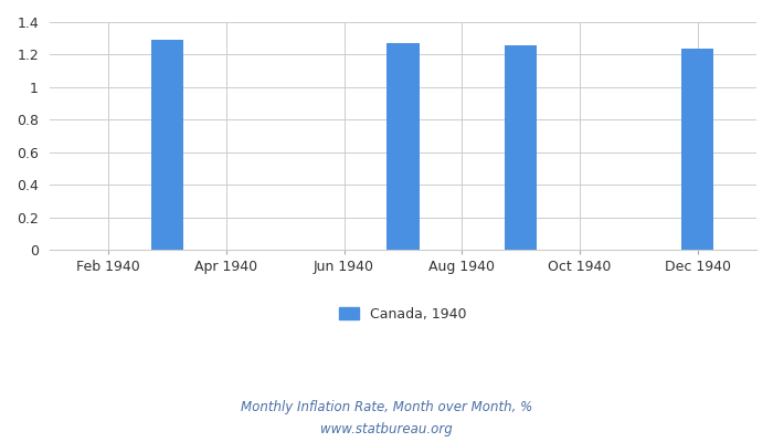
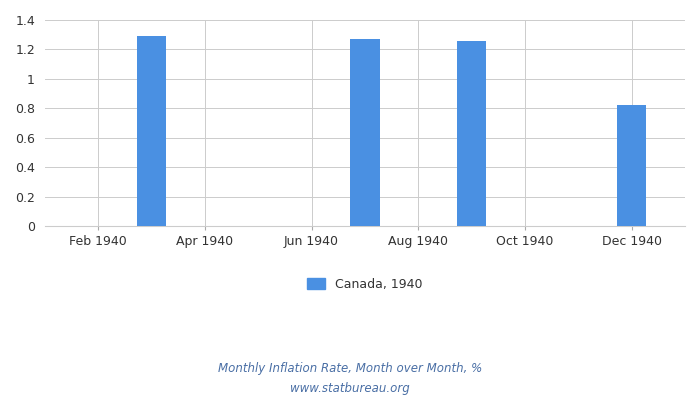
Dec 1940: 1.24 -> 0.82
